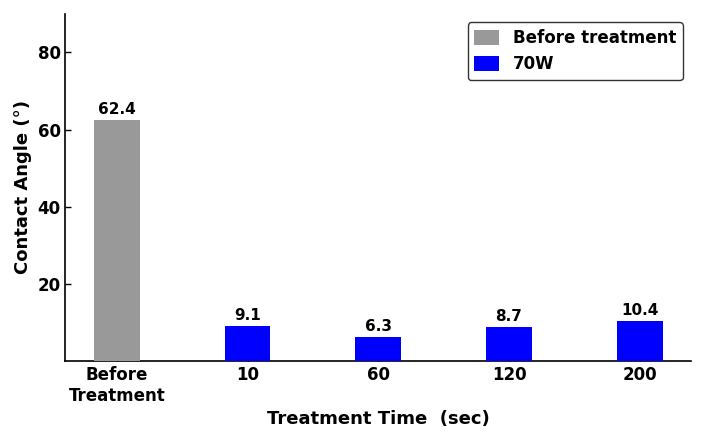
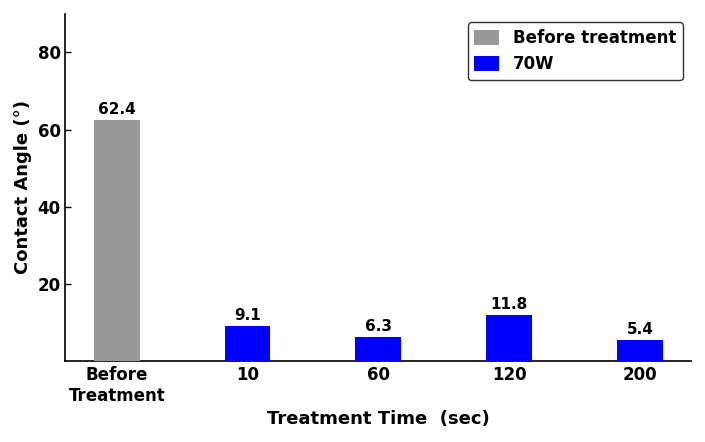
120: 8.7 -> 11.8
200: 10.4 -> 5.4
